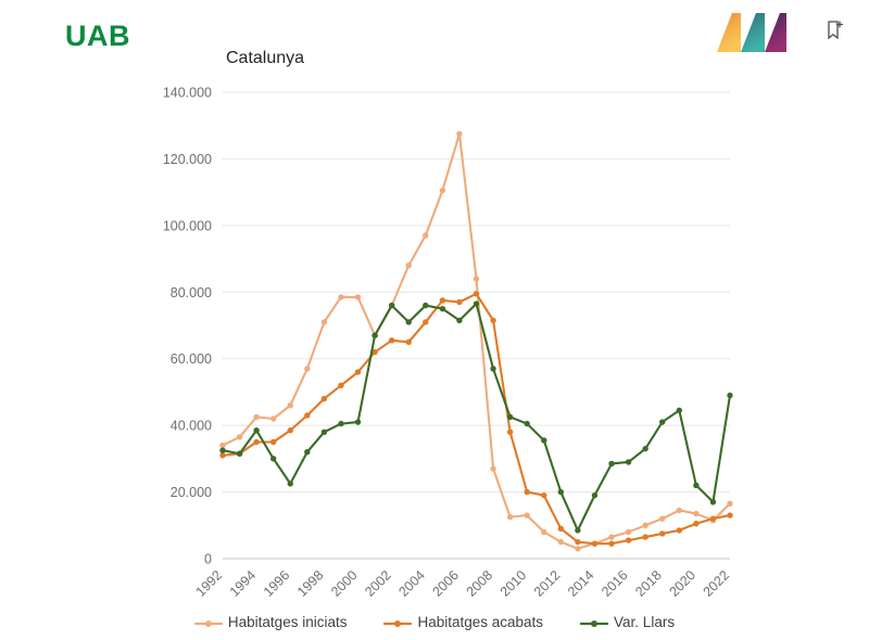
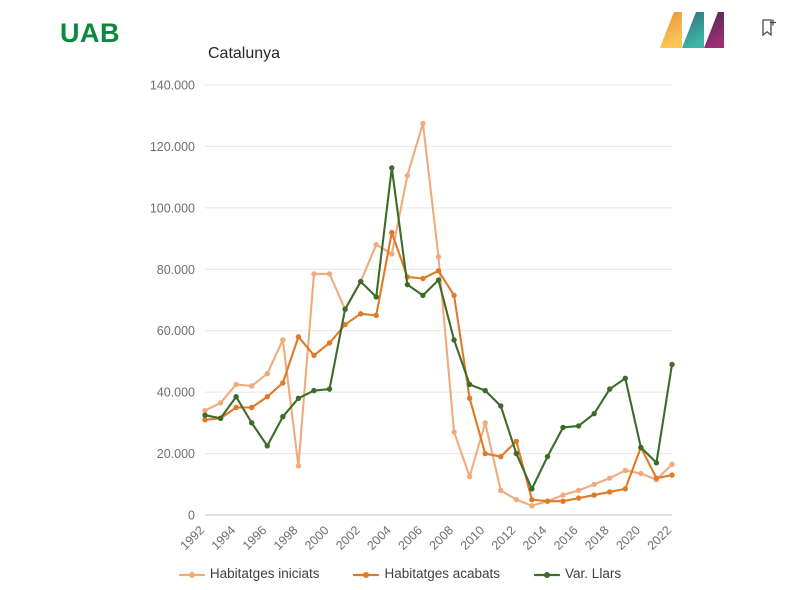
Habitatges iniciats/1998: 71000 -> 16000
Habitatges acabats/1998: 48000 -> 58000
Habitatges iniciats/2004: 97000 -> 85000
Habitatges acabats/2004: 71000 -> 92000
Var. Llars/2004: 76000 -> 113000
Habitatges iniciats/2010: 13000 -> 30000
Habitatges acabats/2012: 9000 -> 24000
Habitatges acabats/2020: 10000 -> 22000
